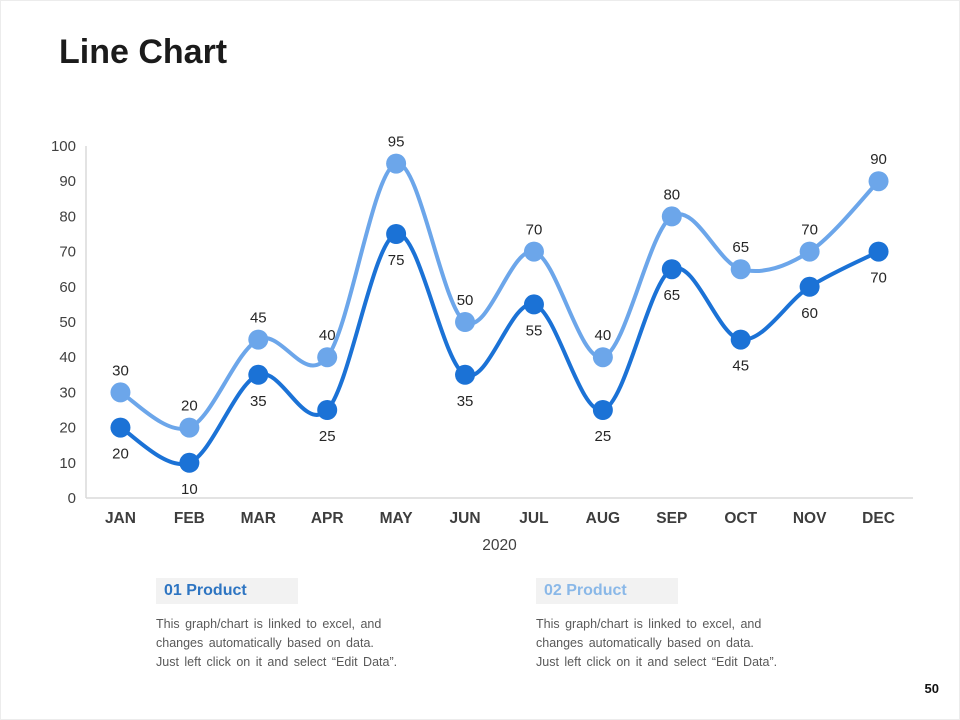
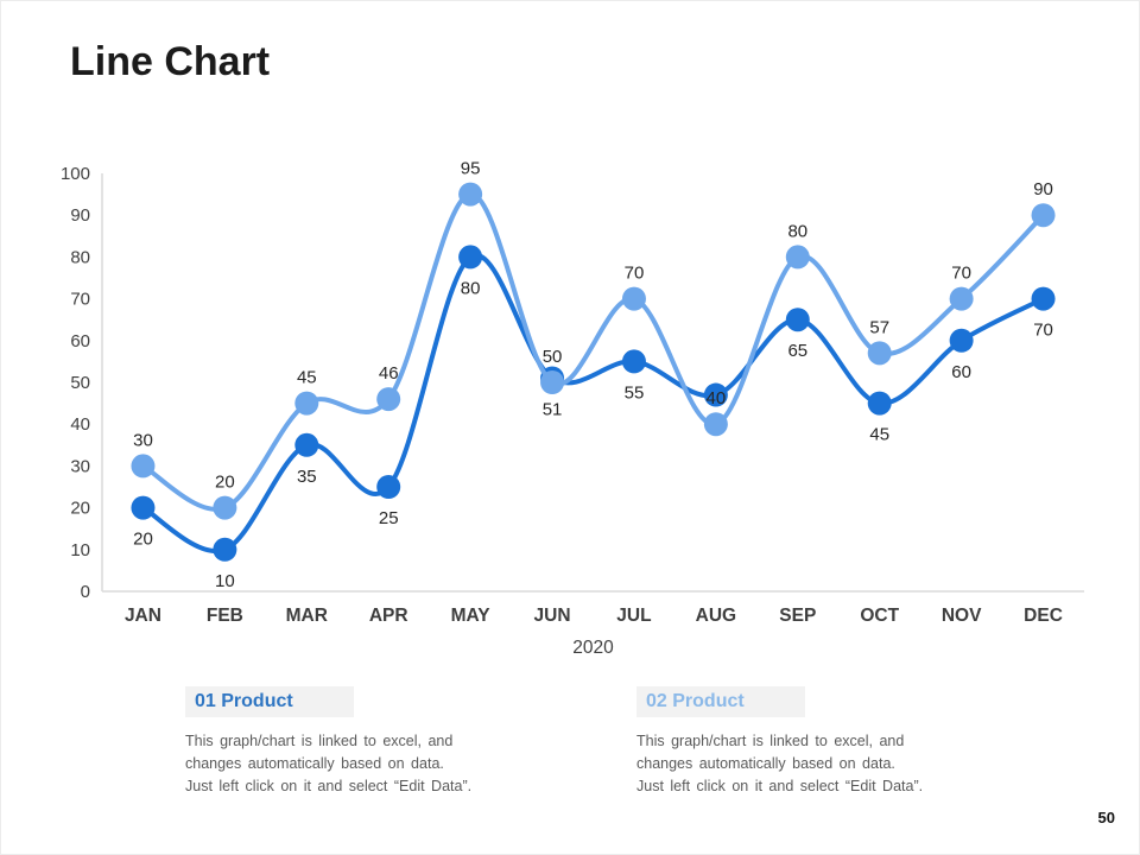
02 Product/APR: 40 -> 46
01 Product/MAY: 75 -> 80
01 Product/JUN: 35 -> 51
01 Product/AUG: 25 -> 47
02 Product/OCT: 65 -> 57
